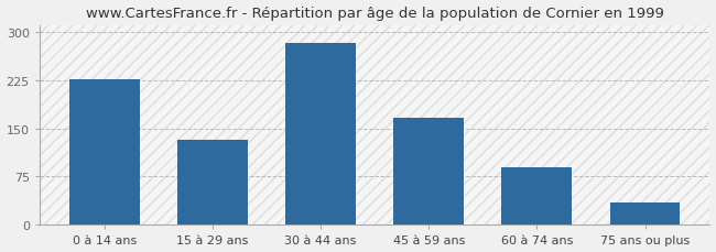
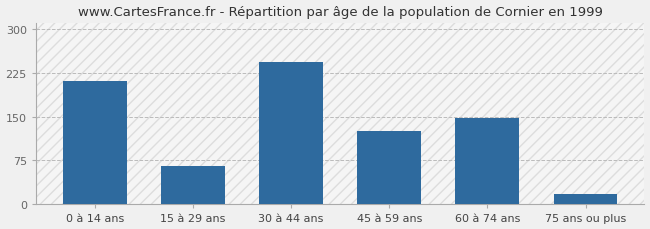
0 à 14 ans: 226 -> 210
15 à 29 ans: 133 -> 66
30 à 44 ans: 283 -> 244
45 à 59 ans: 166 -> 126
60 à 74 ans: 90 -> 148
75 ans ou plus: 35 -> 18
